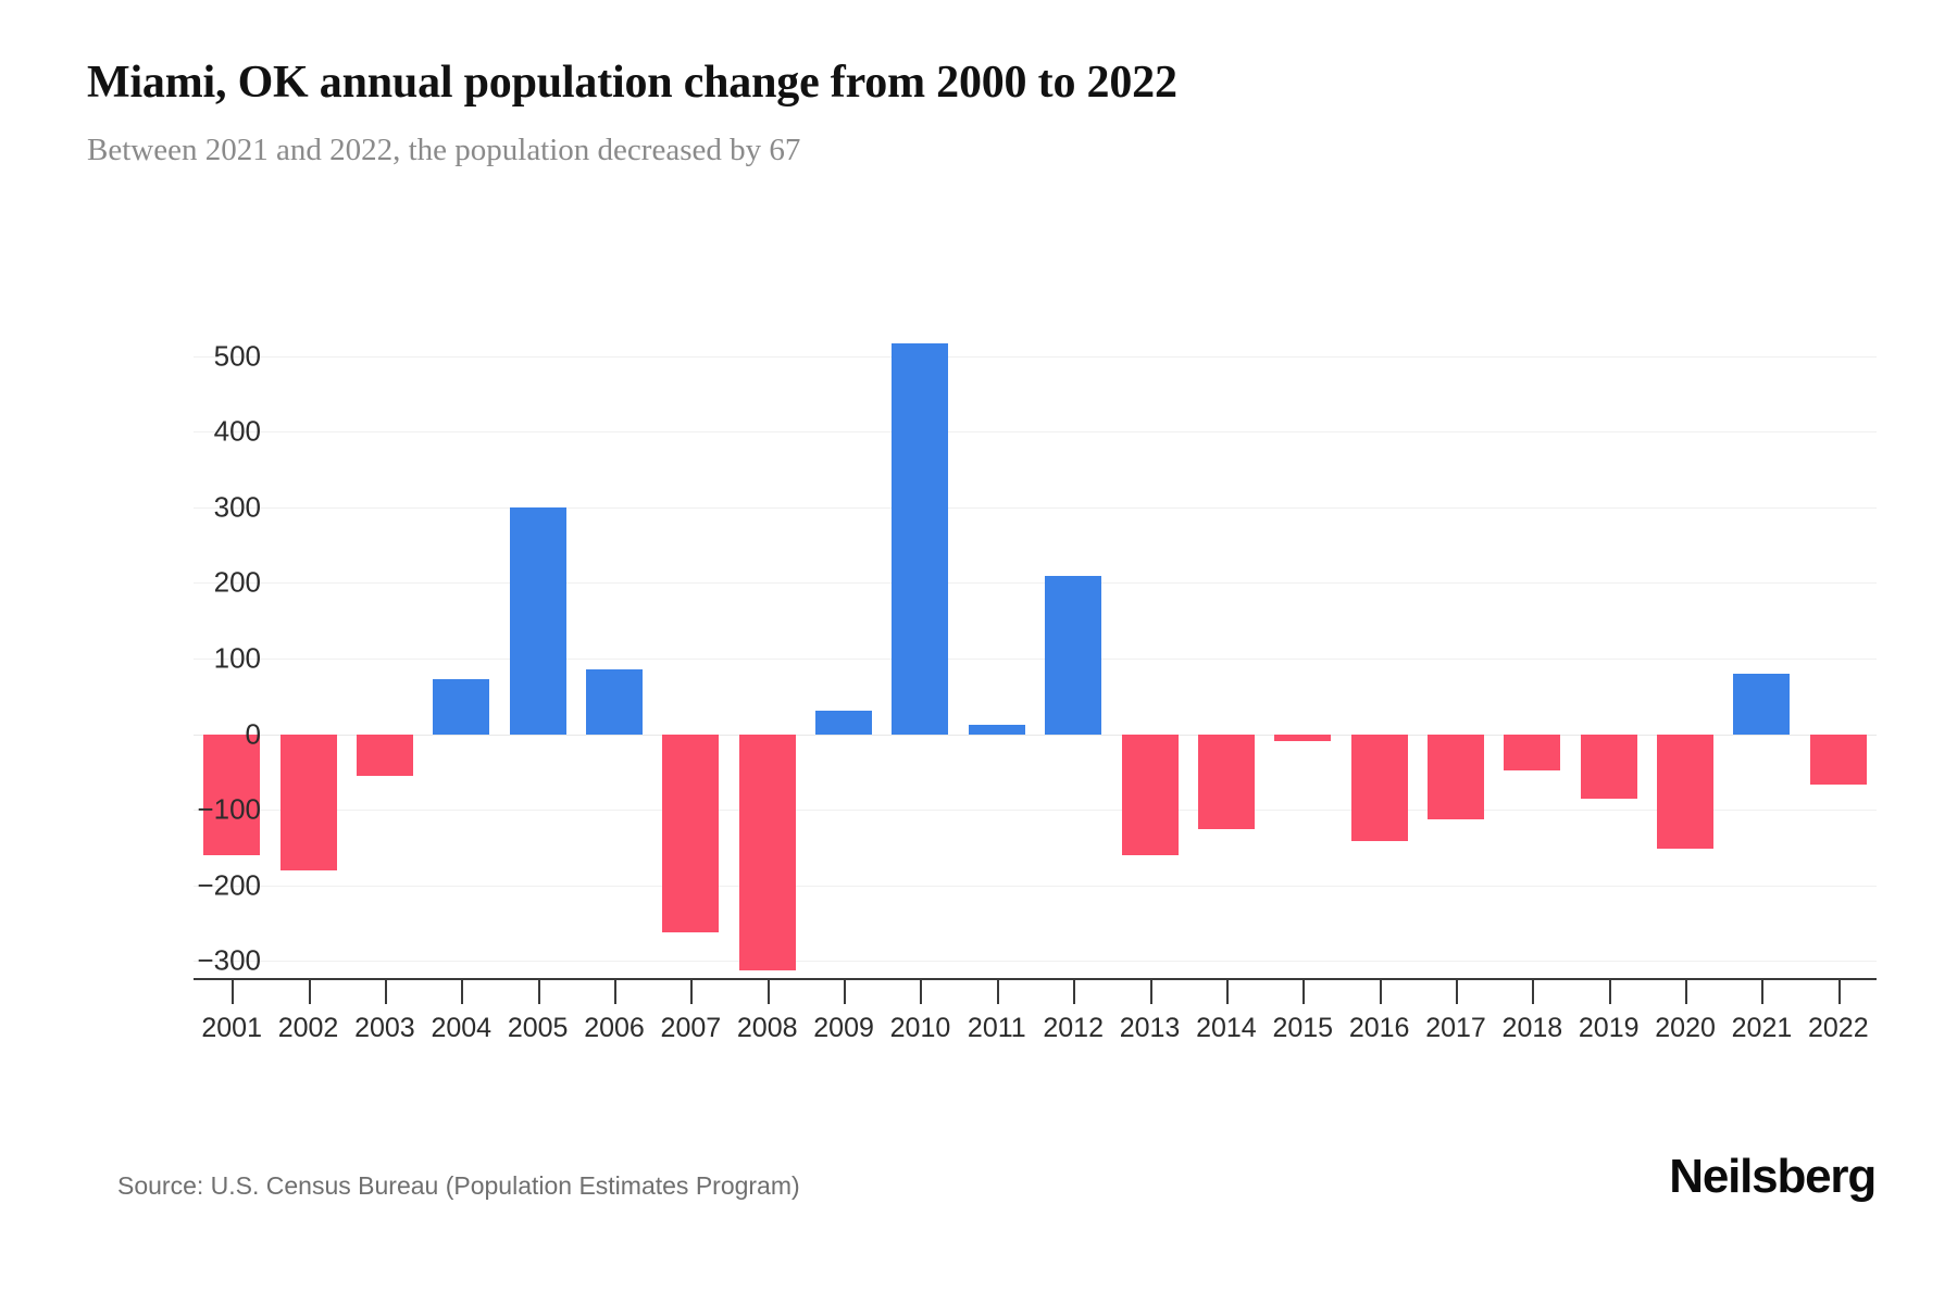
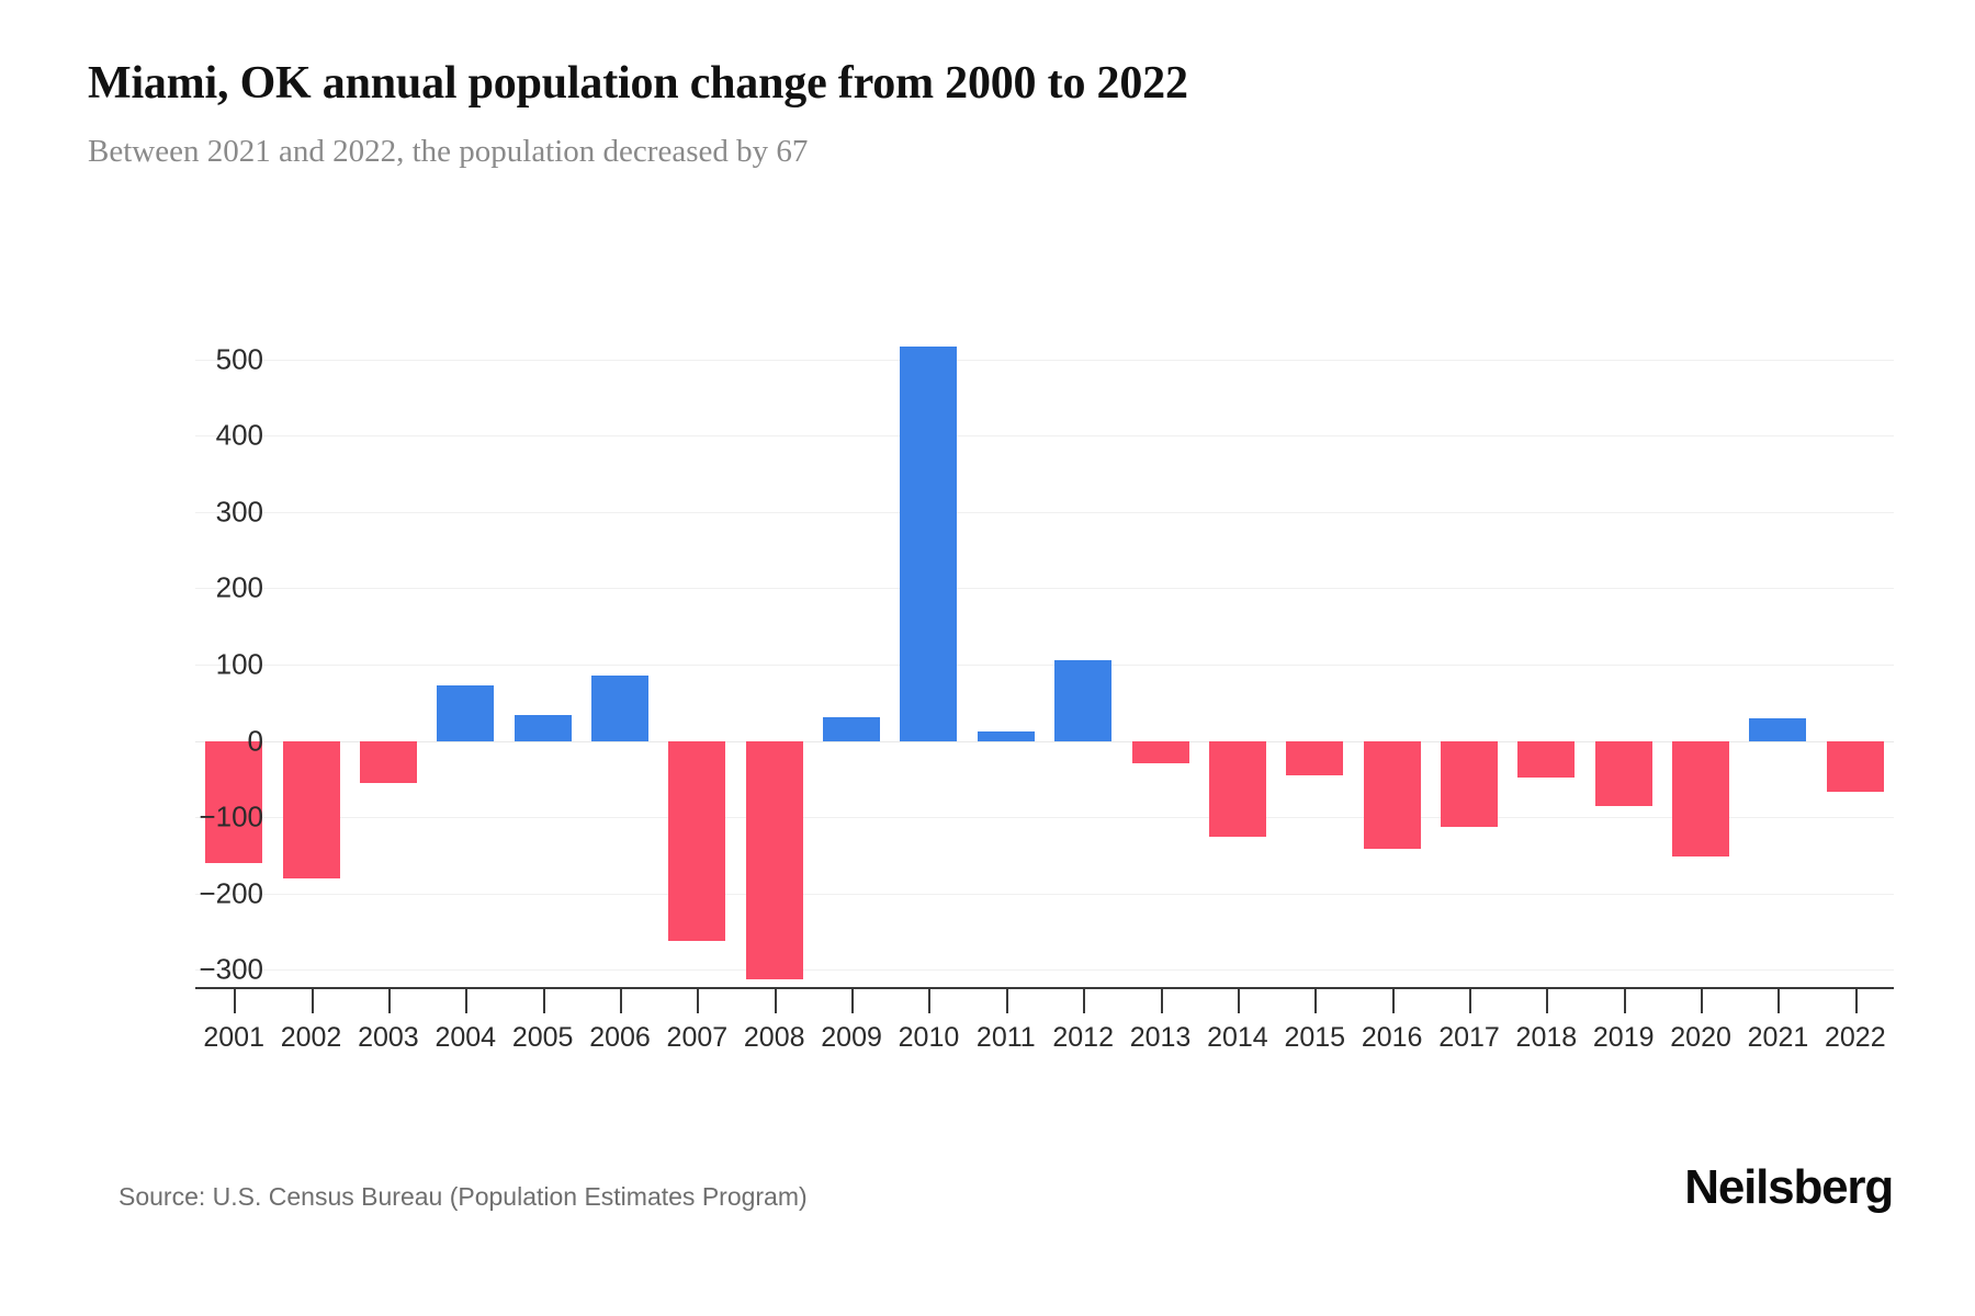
2005: 300 -> 30
2012: 210 -> 110
2013: -160 -> -30
2015: -10 -> -40
2021: 80 -> 30
